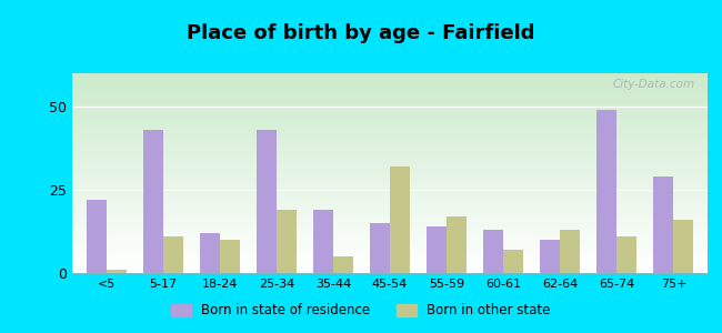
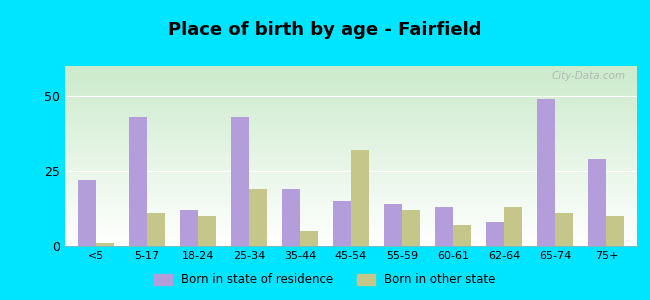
Born in other state/55-59: 17 -> 12
Born in state of residence/62-64: 10 -> 8
Born in other state/75+: 16 -> 10
